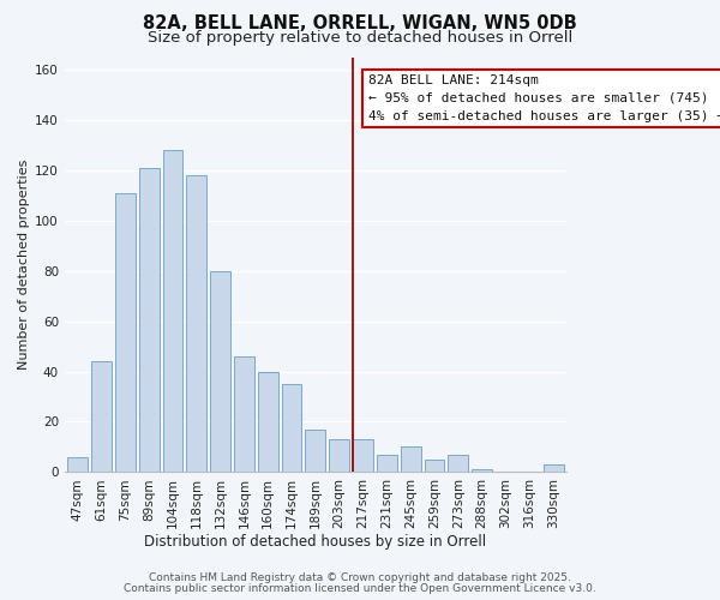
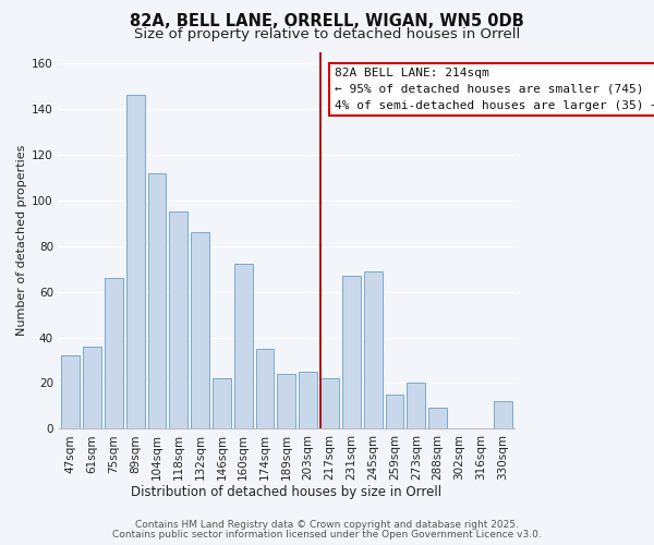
47sqm: 6 -> 32
61sqm: 44 -> 36
75sqm: 111 -> 66
89sqm: 121 -> 146
104sqm: 128 -> 112
118sqm: 118 -> 95
132sqm: 80 -> 86
146sqm: 46 -> 22
160sqm: 40 -> 72
189sqm: 17 -> 24
203sqm: 13 -> 25
217sqm: 13 -> 22
231sqm: 7 -> 67
245sqm: 10 -> 69
259sqm: 5 -> 15
273sqm: 7 -> 20
288sqm: 1 -> 9
330sqm: 3 -> 12
